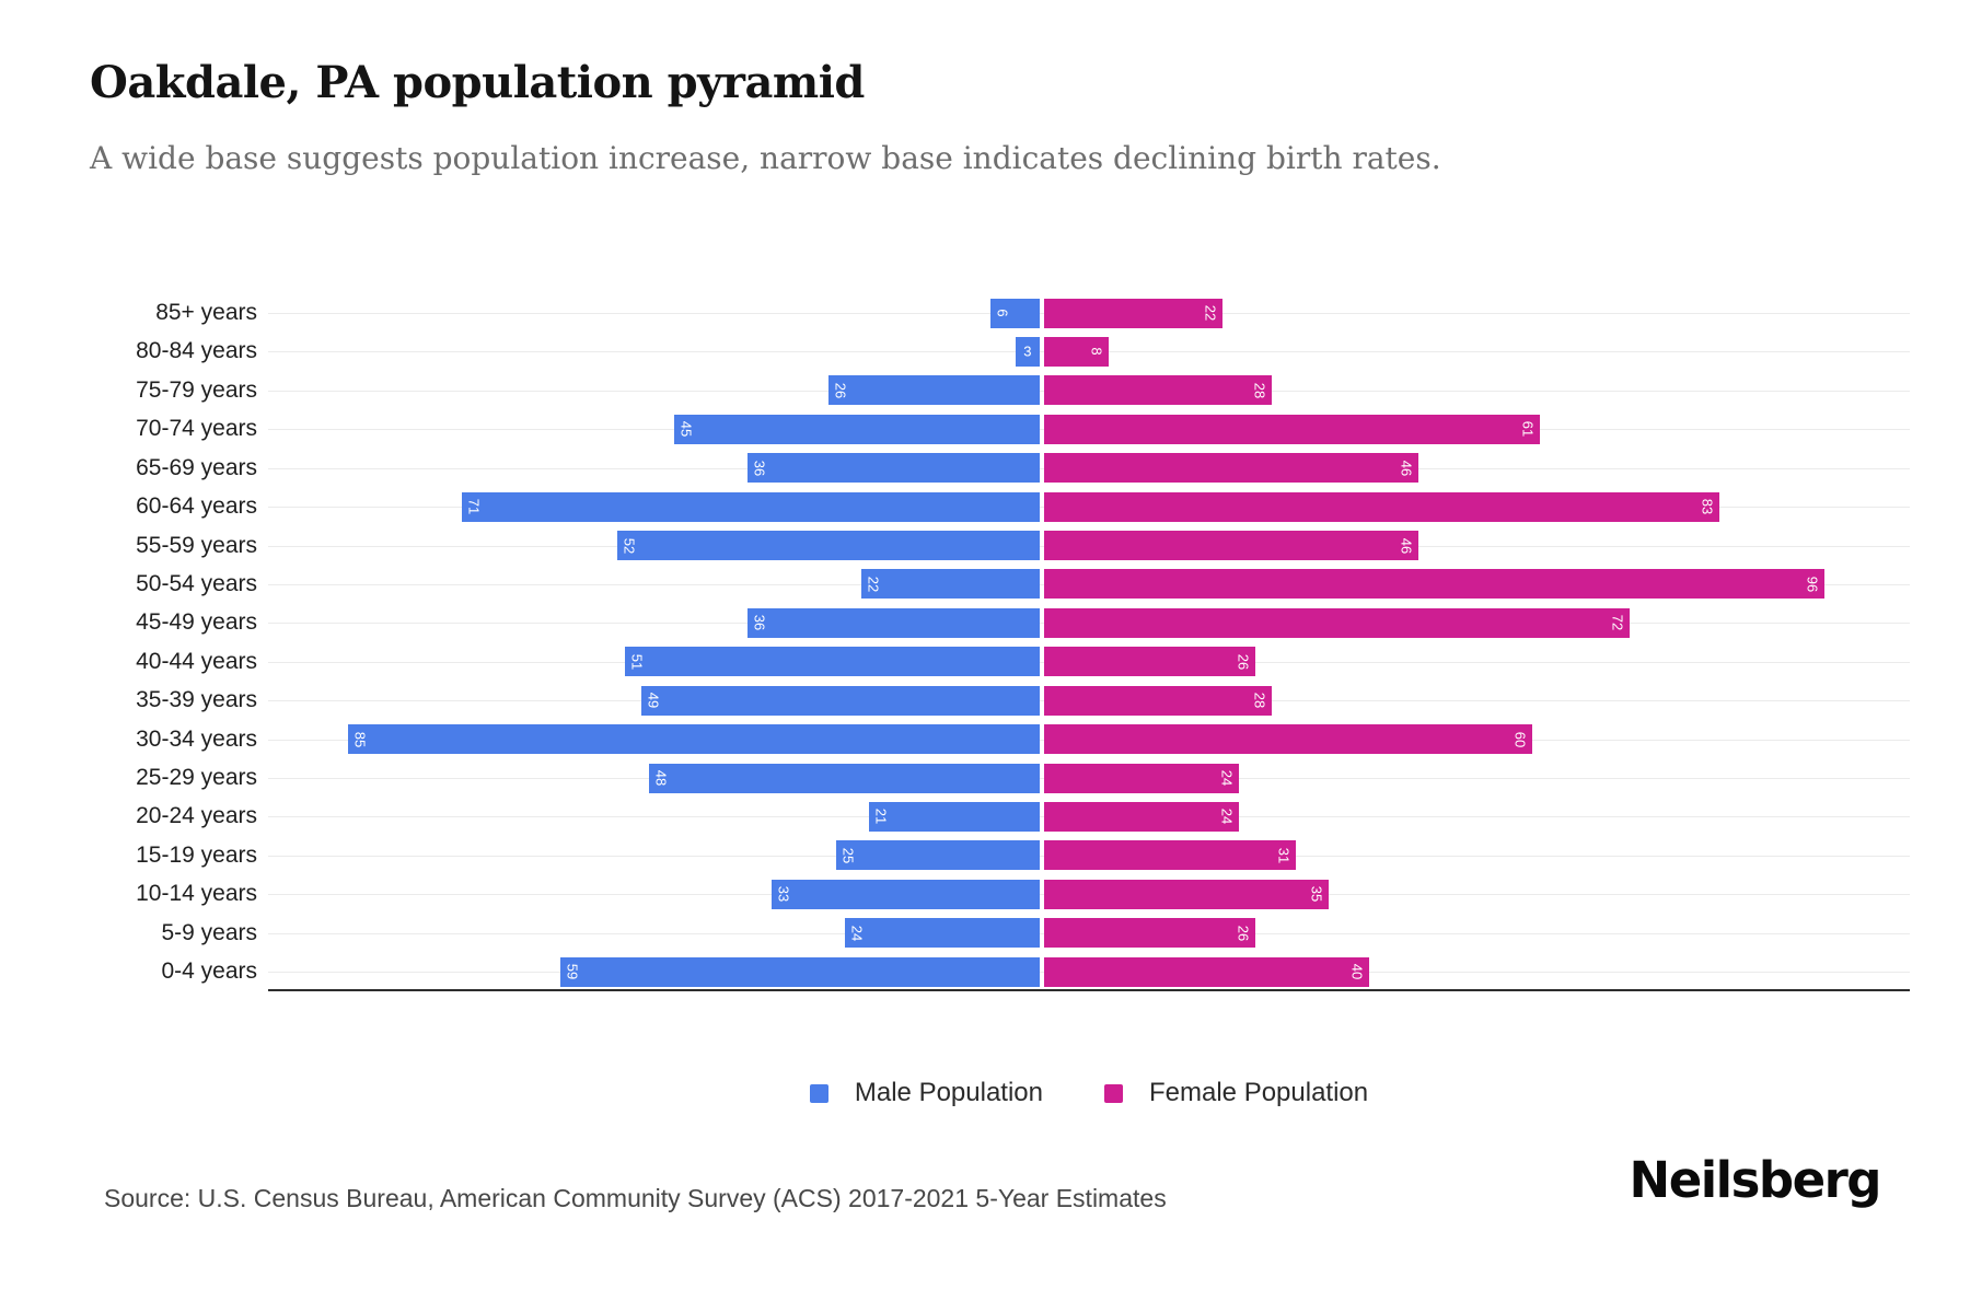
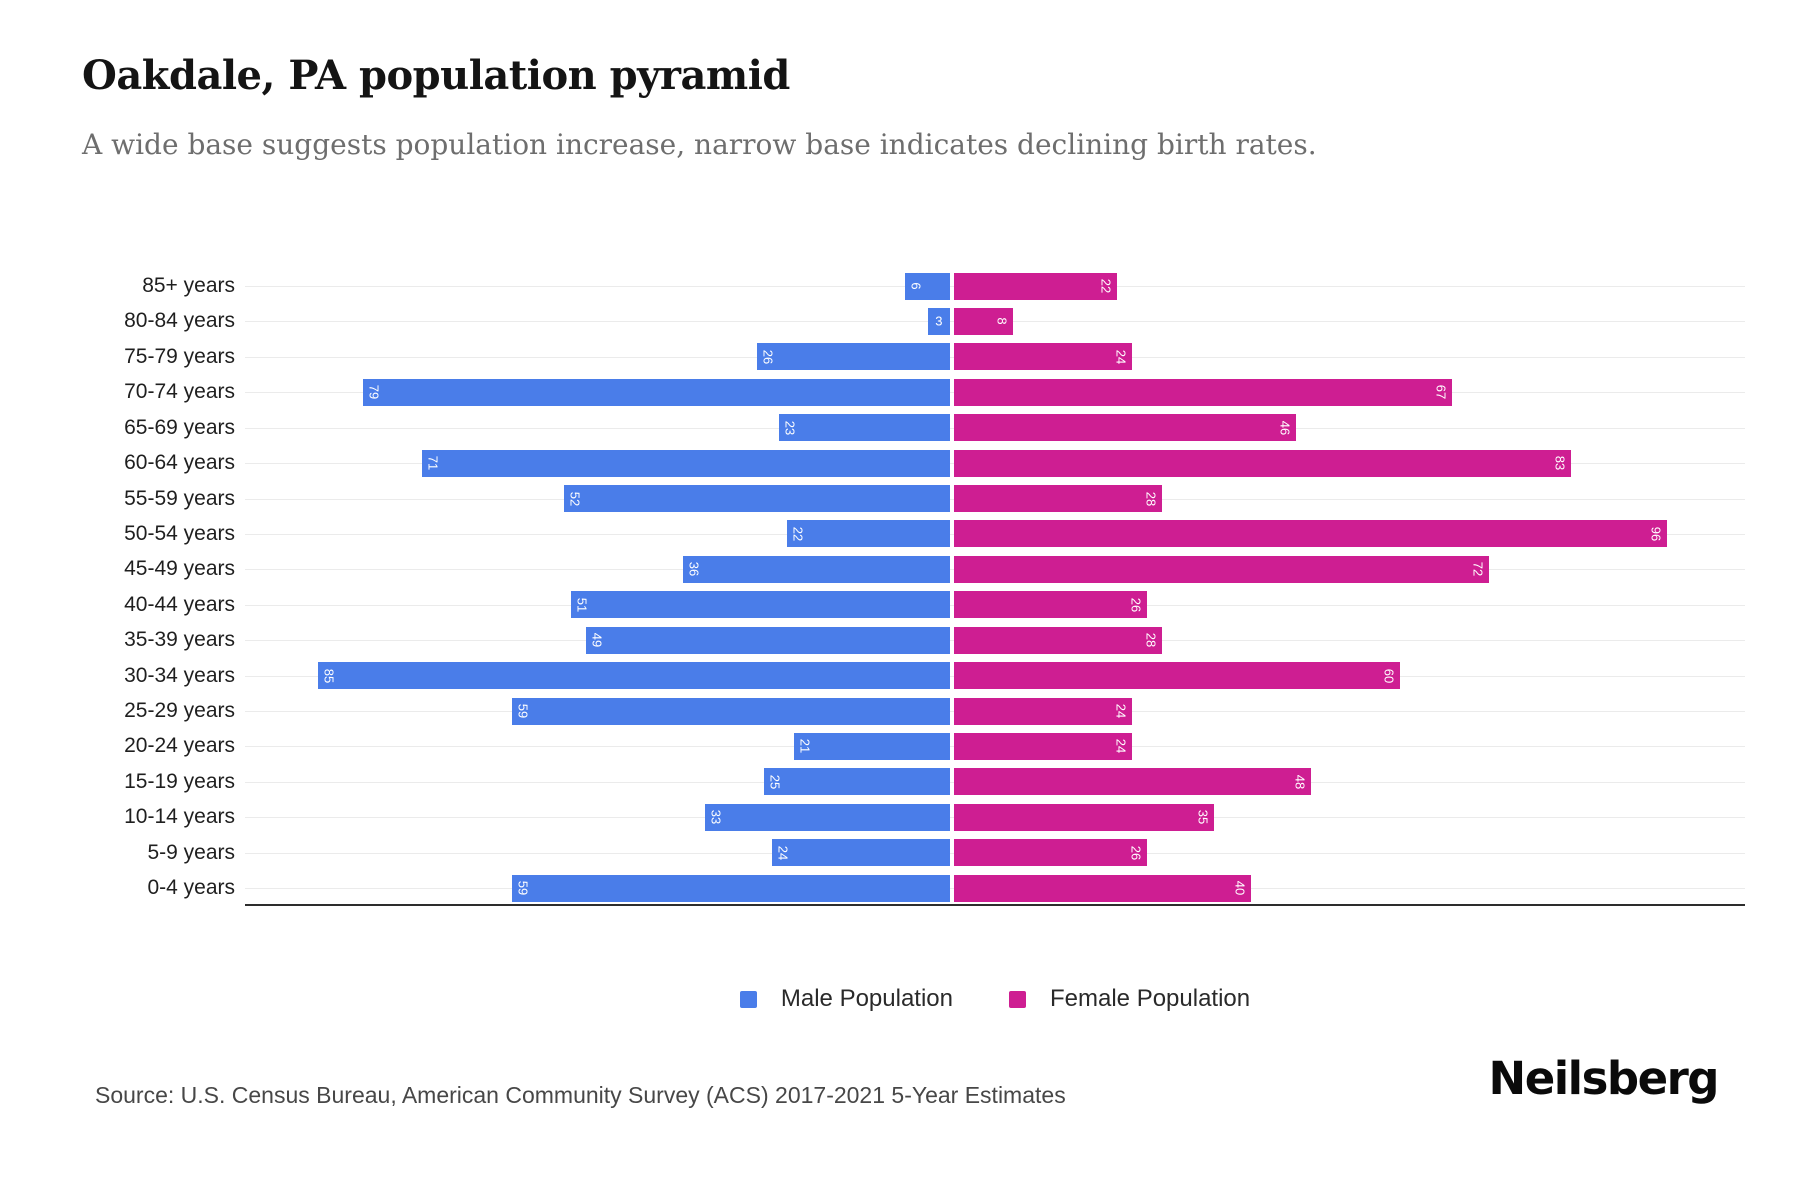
Female Population/75-79 years: 28 -> 24
Male Population/70-74 years: 45 -> 79
Female Population/70-74 years: 61 -> 67
Male Population/65-69 years: 36 -> 23
Female Population/55-59 years: 46 -> 28
Male Population/25-29 years: 48 -> 59
Female Population/15-19 years: 31 -> 48
